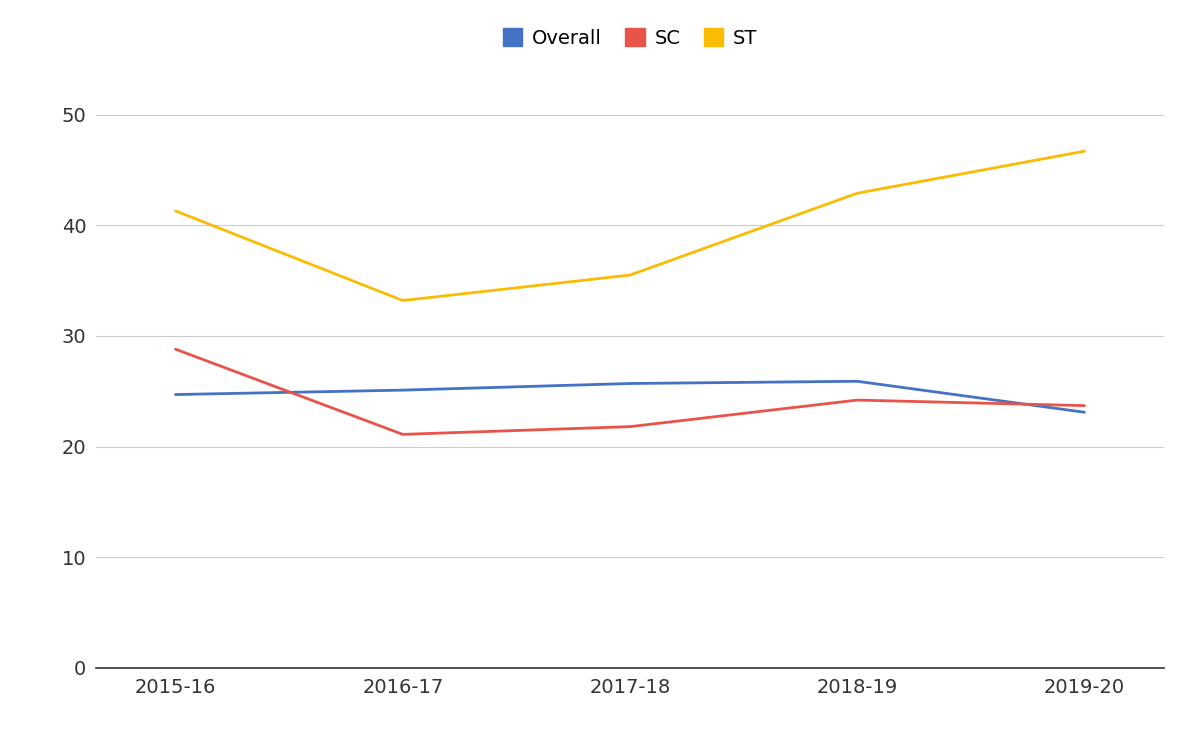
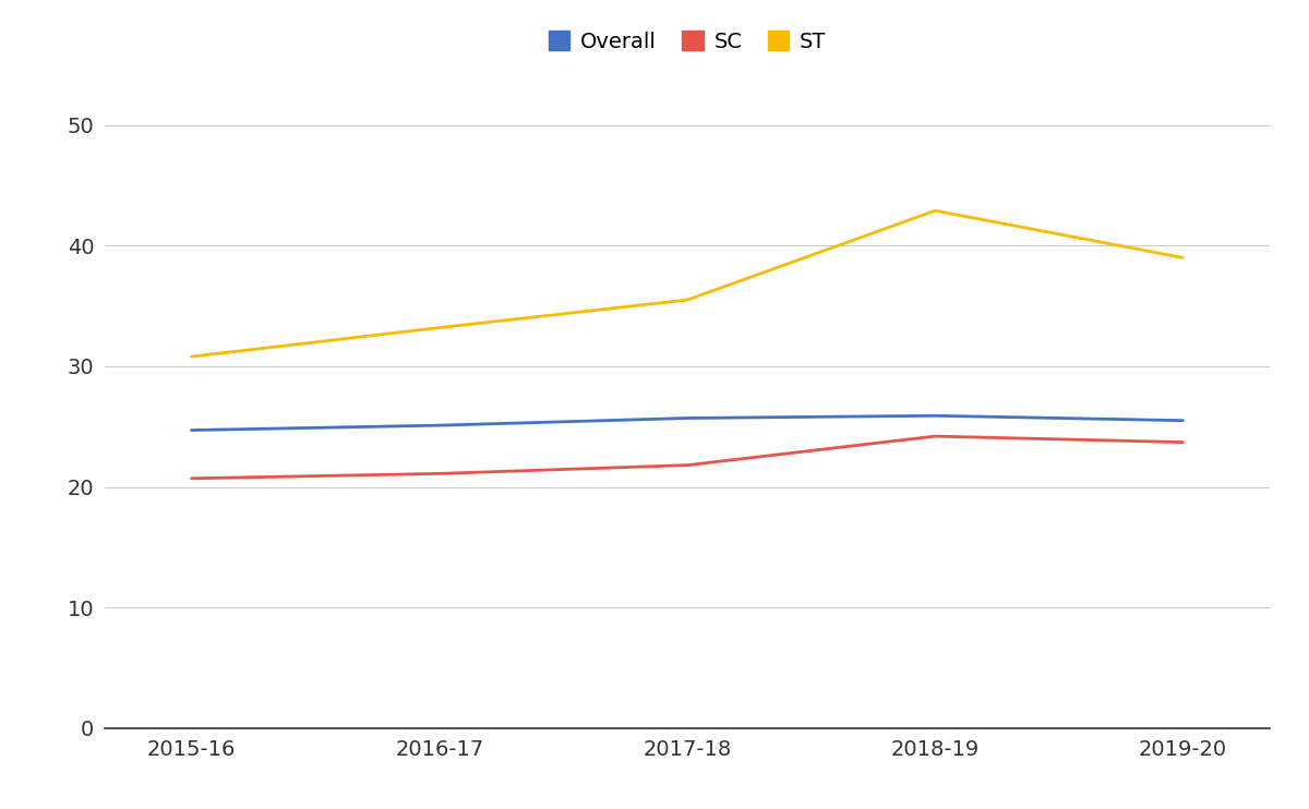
SC/2015-16: 28.8 -> 20.7
ST/2015-16: 41.3 -> 30.8
Overall/2019-20: 23.1 -> 25.5
ST/2019-20: 46.7 -> 39.0
